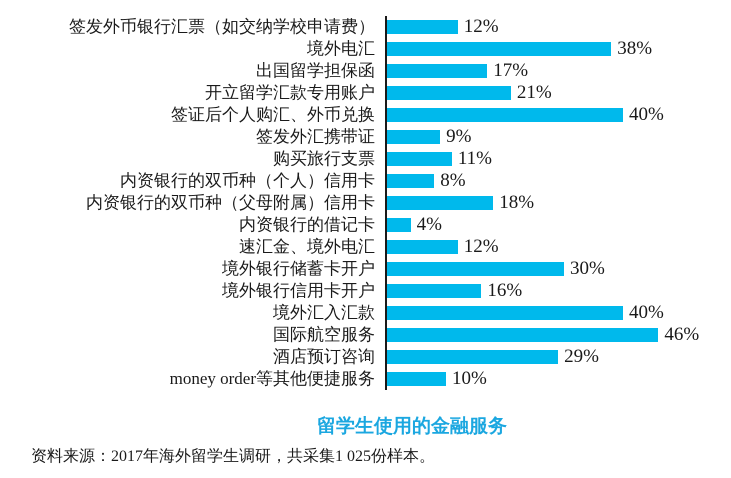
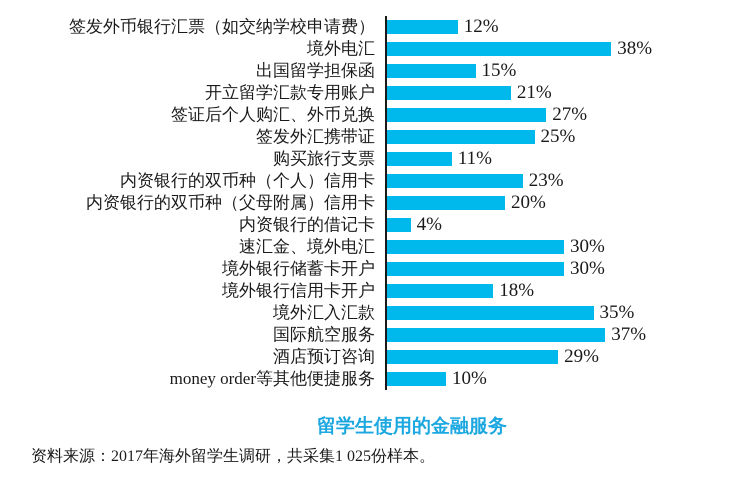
出国留学担保函: 17% -> 15%
签证后个人购汇、外币兑换: 40% -> 27%
签发外汇携带证: 9% -> 25%
内资银行的双币种（个人）信用卡: 8% -> 23%
内资银行的双币种（父母附属）信用卡: 18% -> 20%
速汇金、境外电汇: 12% -> 30%
境外银行信用卡开户: 16% -> 18%
境外汇入汇款: 40% -> 35%
国际航空服务: 46% -> 37%
